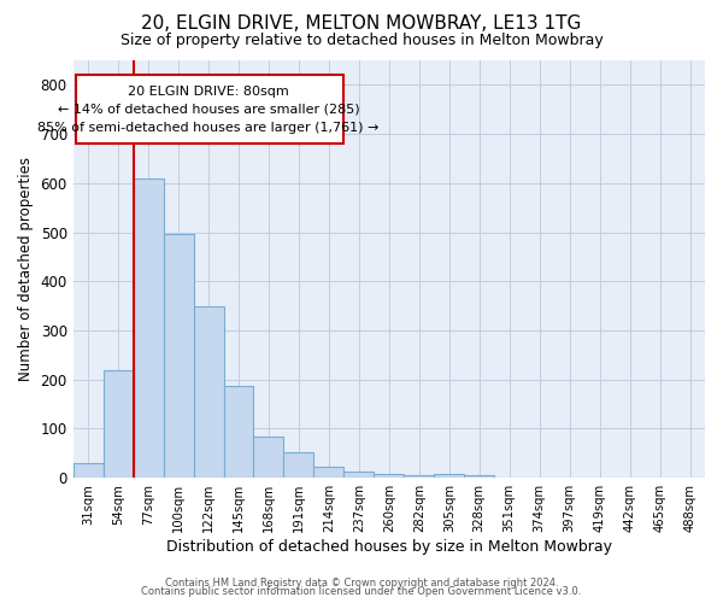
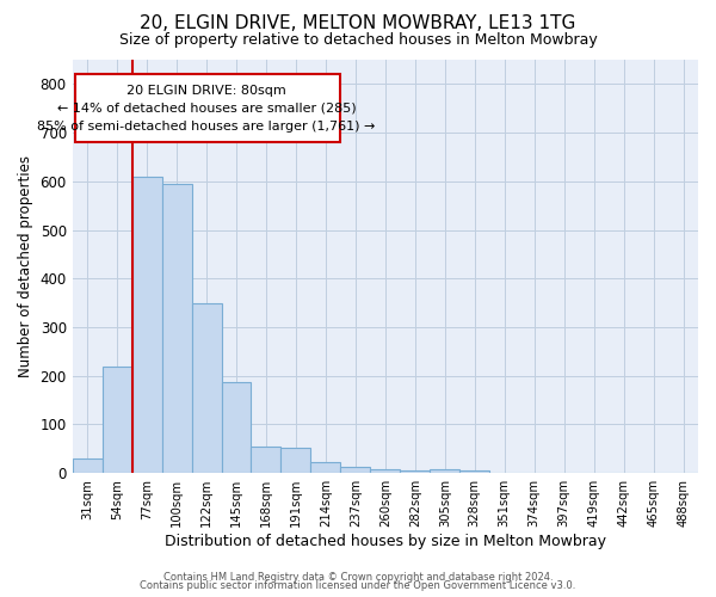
100sqm: 497 -> 595
168sqm: 83 -> 55
